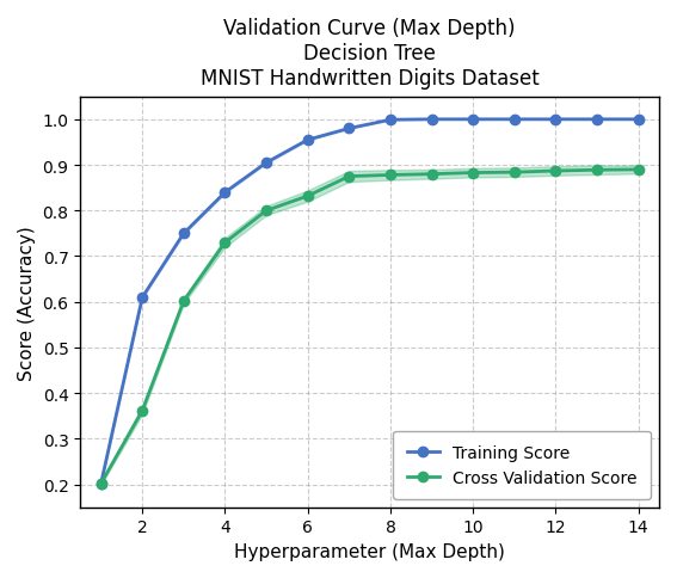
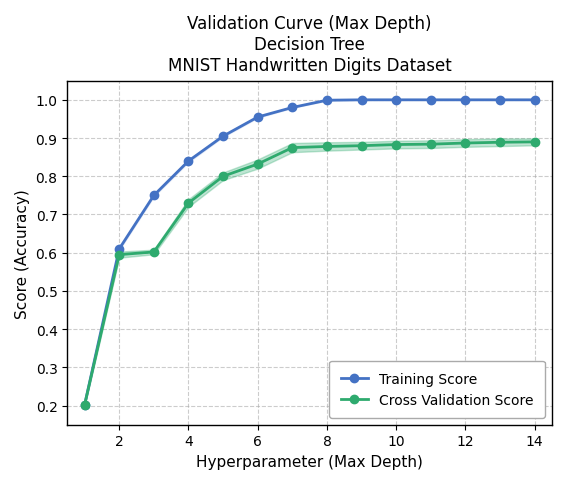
Cross Validation Score/2: 0.362 -> 0.595
